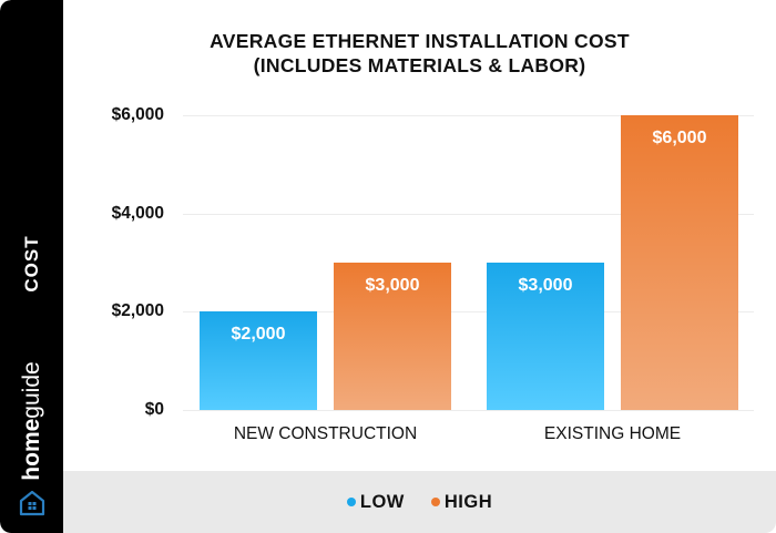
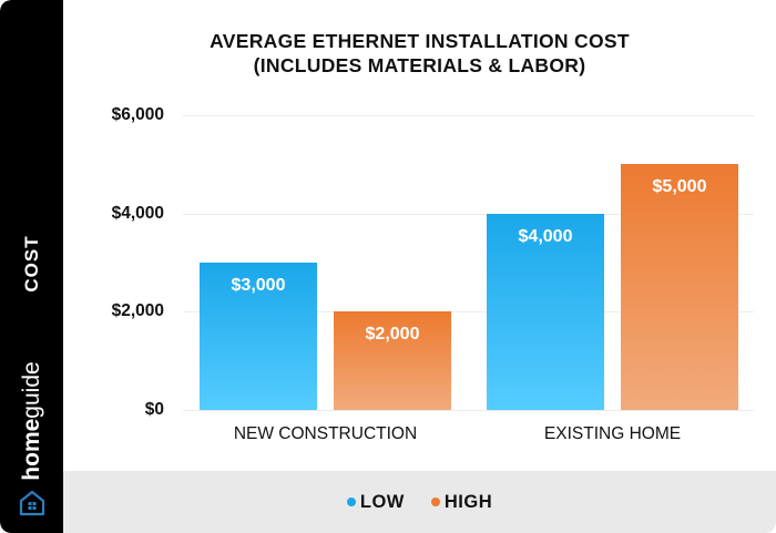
LOW/NEW CONSTRUCTION: $2,000 -> $3,000
HIGH/NEW CONSTRUCTION: $3,000 -> $2,000
LOW/EXISTING HOME: $3,000 -> $4,000
HIGH/EXISTING HOME: $6,000 -> $5,000
